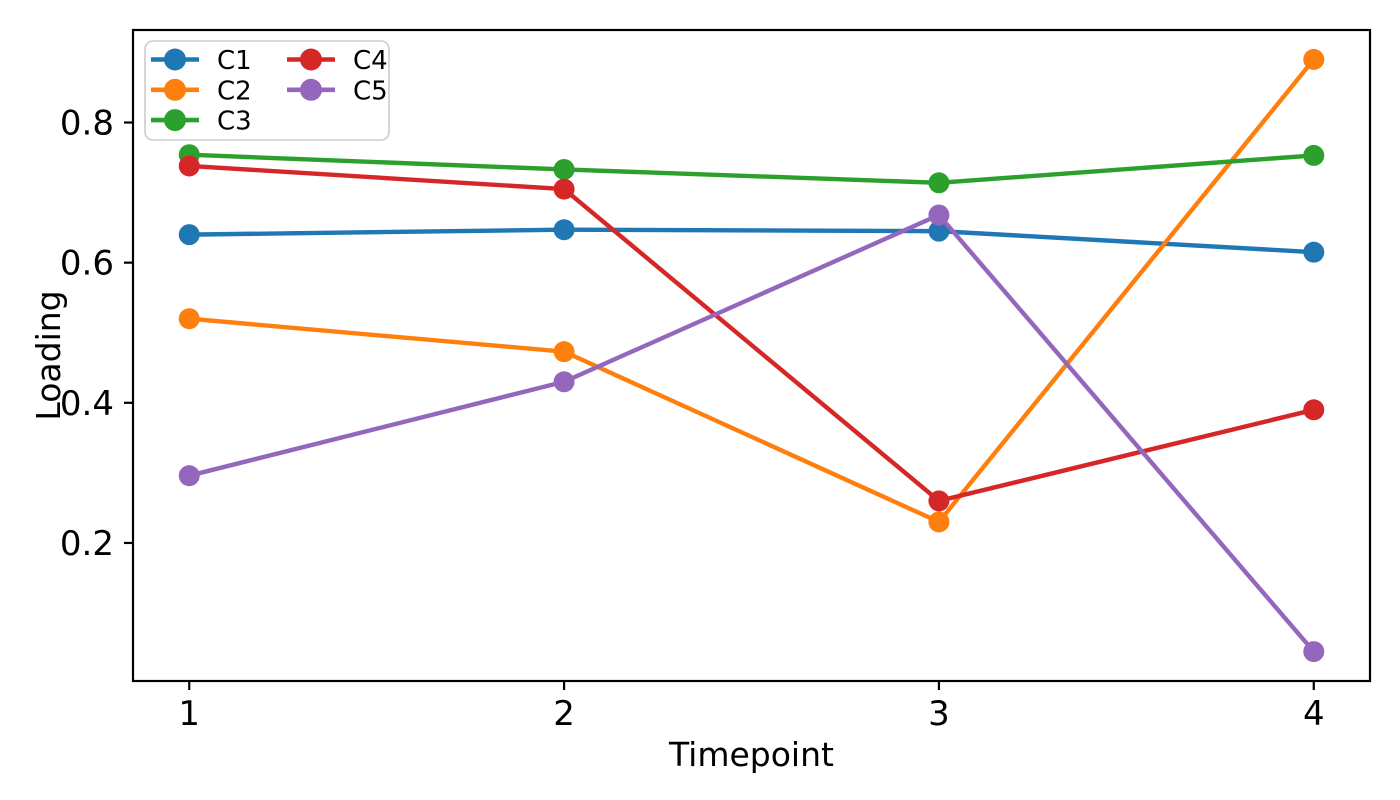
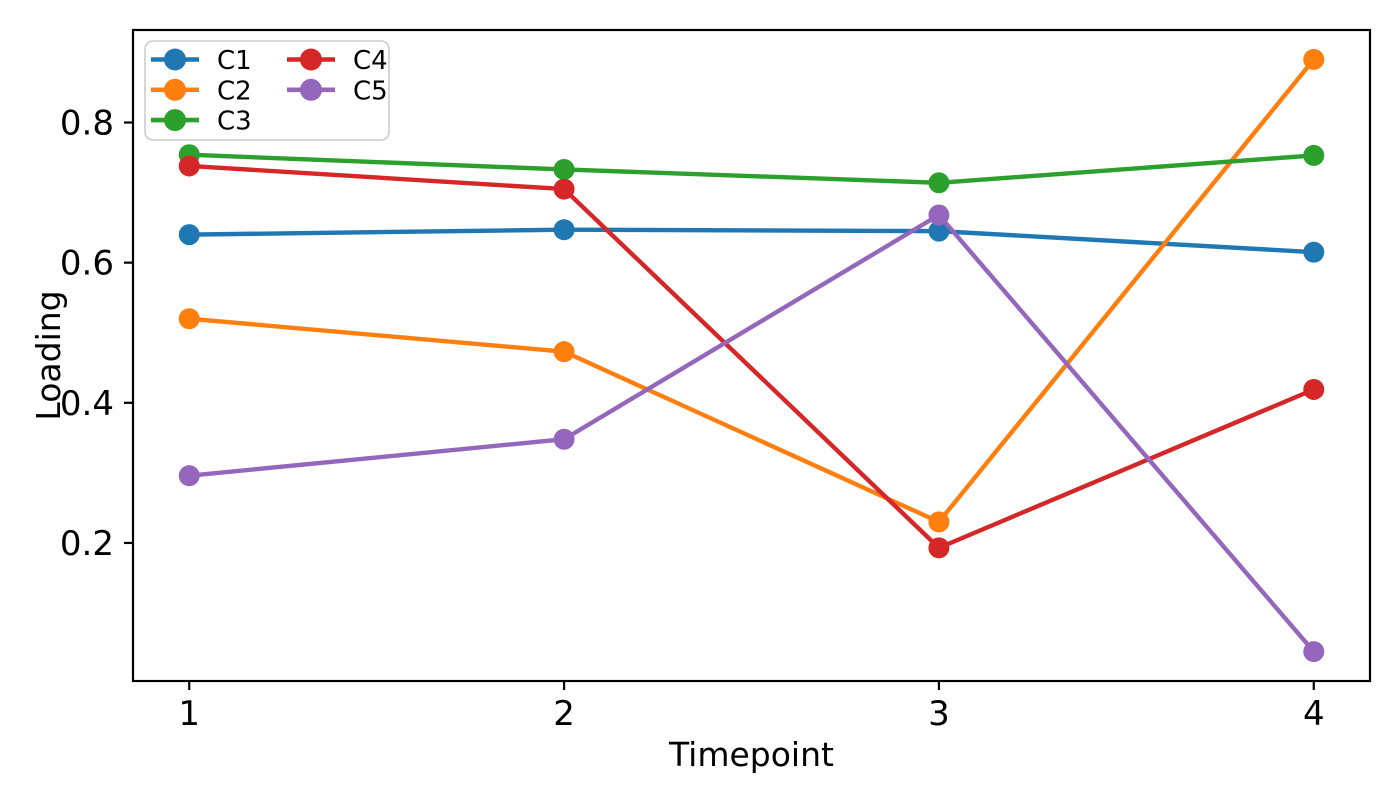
C5/2: 0.43 -> 0.35
C4/3: 0.26 -> 0.19
C4/4: 0.39 -> 0.42
